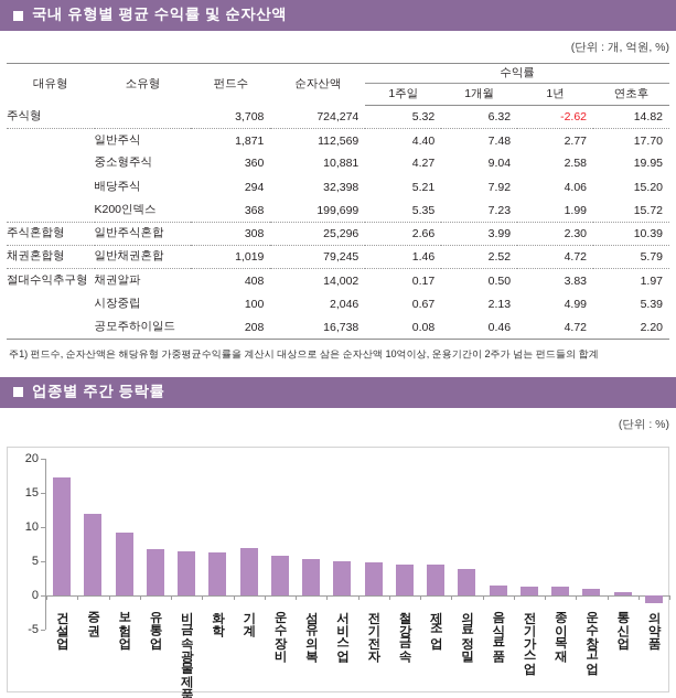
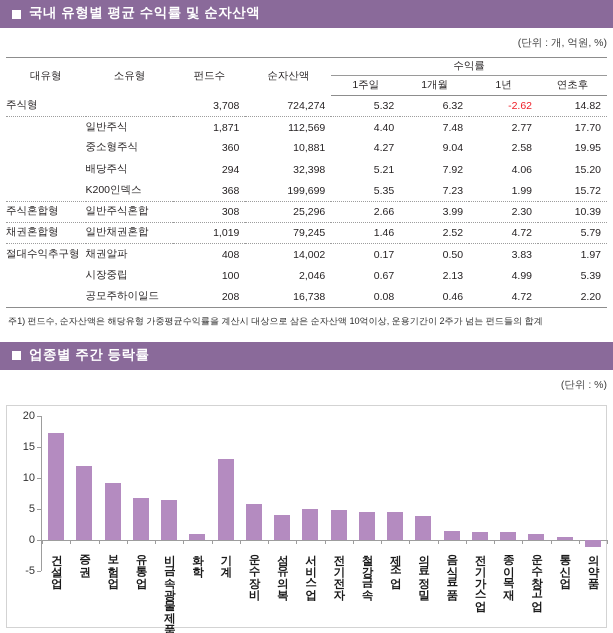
화학: 6 -> 1
기계: 7 -> 13
섬유의복: 5 -> 4
